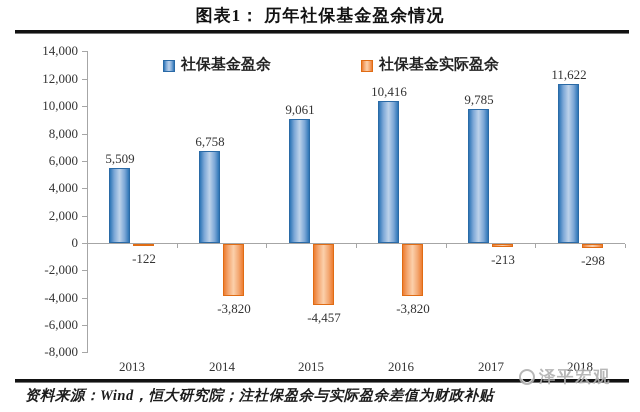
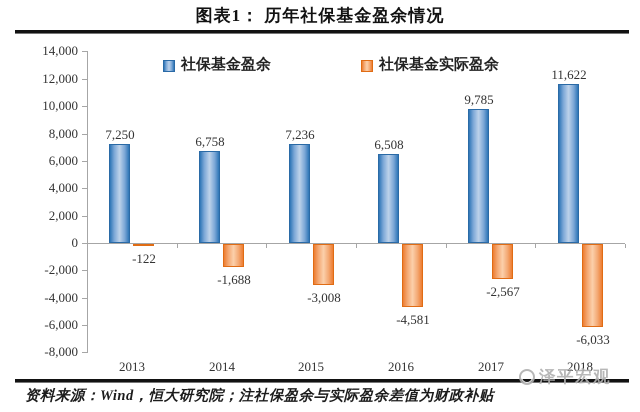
社保基金盈余/2013: 5,509 -> 7,250
社保基金实际盈余/2014: -3,820 -> -1,688
社保基金盈余/2015: 9,061 -> 7,236
社保基金实际盈余/2015: -4,457 -> -3,008
社保基金盈余/2016: 10,416 -> 6,508
社保基金实际盈余/2016: -3,820 -> -4,581
社保基金实际盈余/2017: -213 -> -2,567
社保基金实际盈余/2018: -298 -> -6,033
